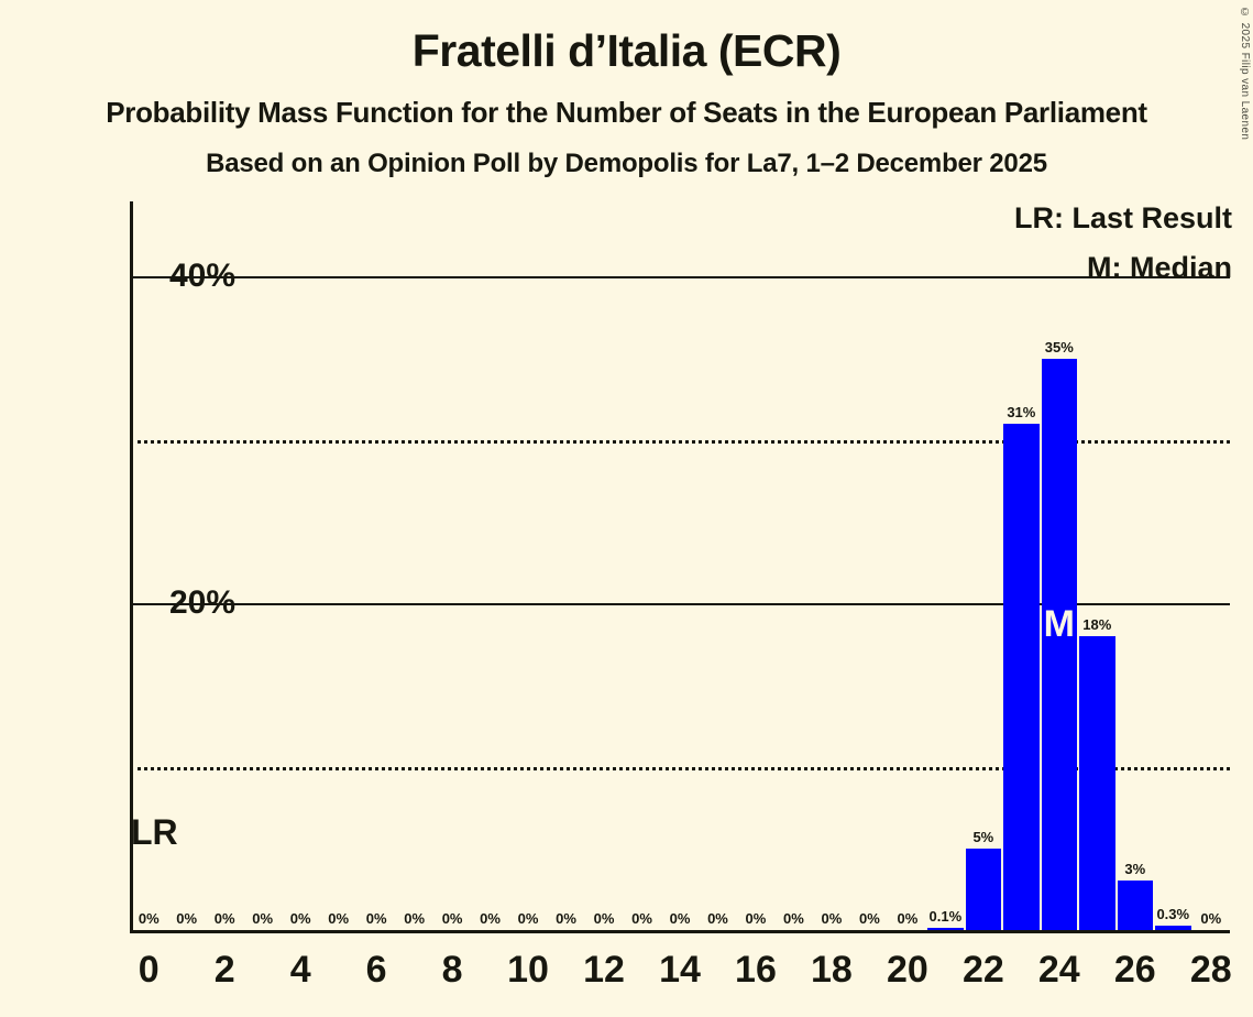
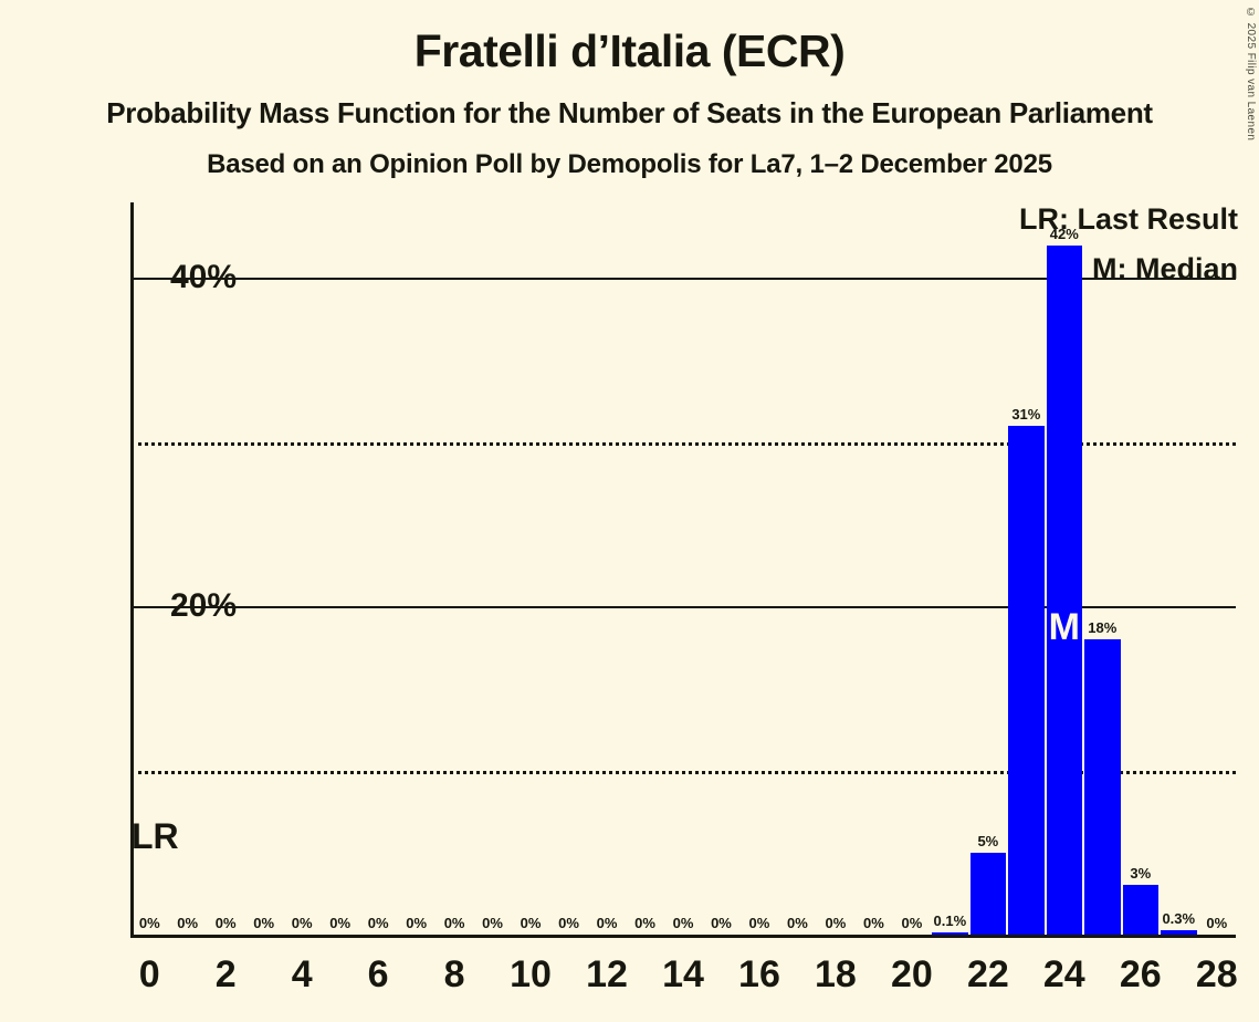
24: 35% -> 42%
